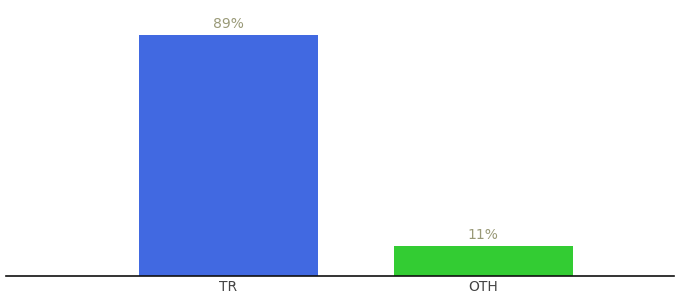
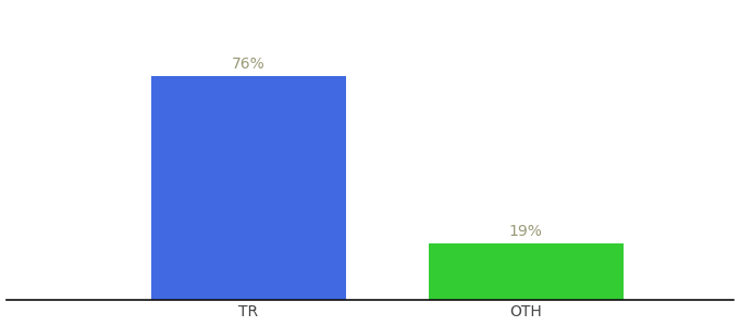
TR: 89% -> 76%
OTH: 11% -> 19%
